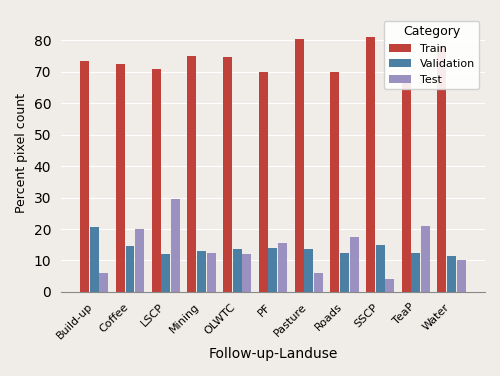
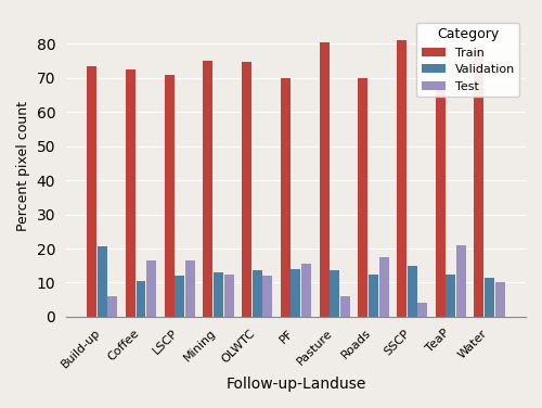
Validation/Coffee: 14.5 -> 10.5
Test/Coffee: 20.0 -> 16.5
Test/LSCP: 29.5 -> 16.5
